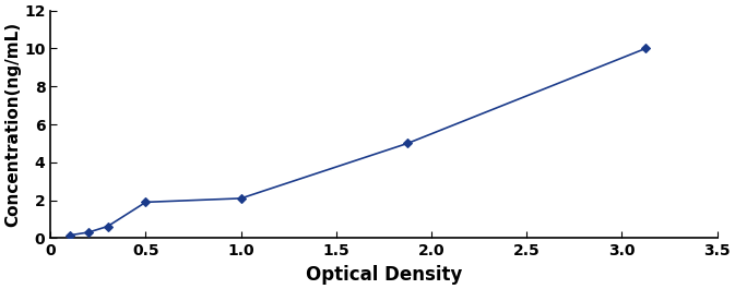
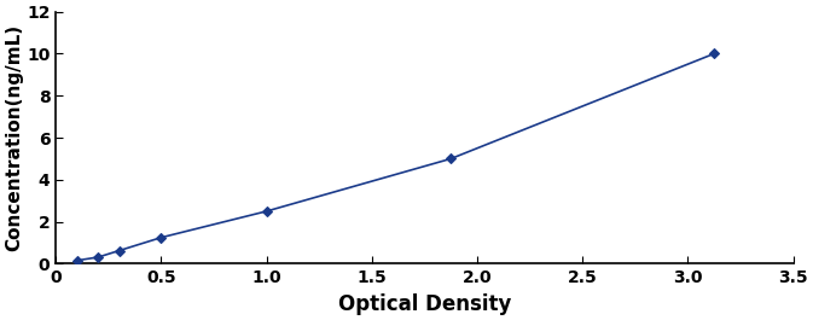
0.5: 1.9 -> 1.2
1.0: 2.1 -> 2.5
